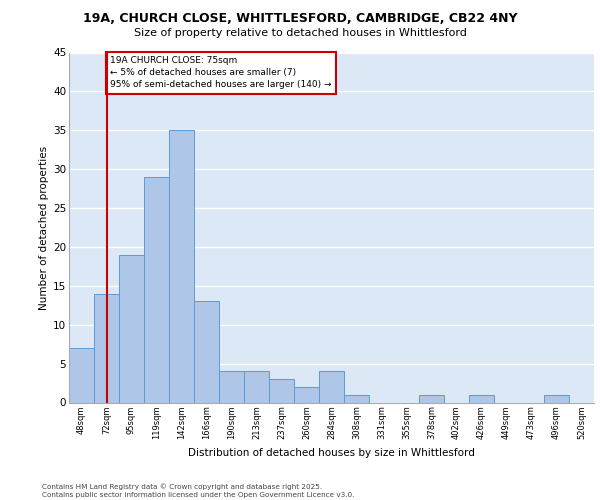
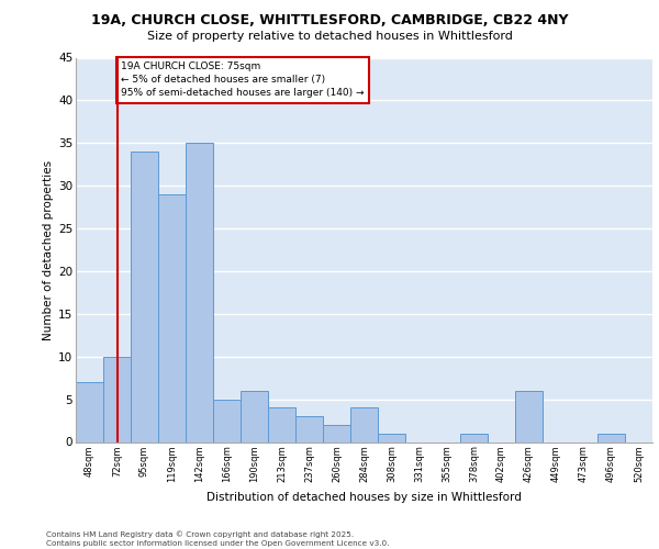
72sqm: 14 -> 10
95sqm: 19 -> 34
166sqm: 13 -> 5
190sqm: 4 -> 6
426sqm: 1 -> 6
